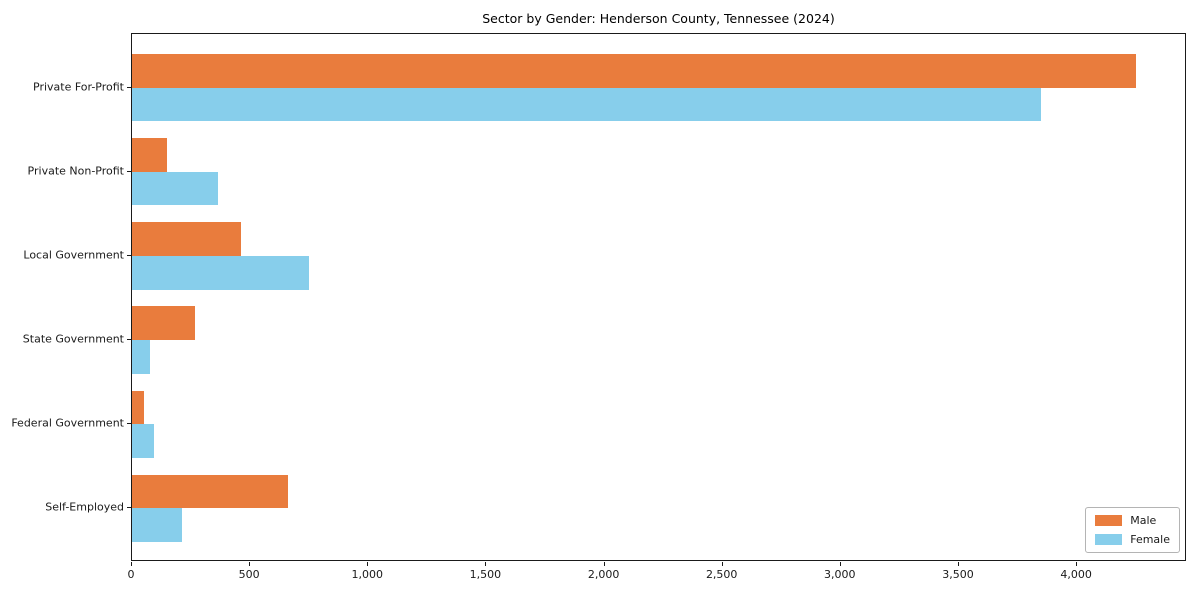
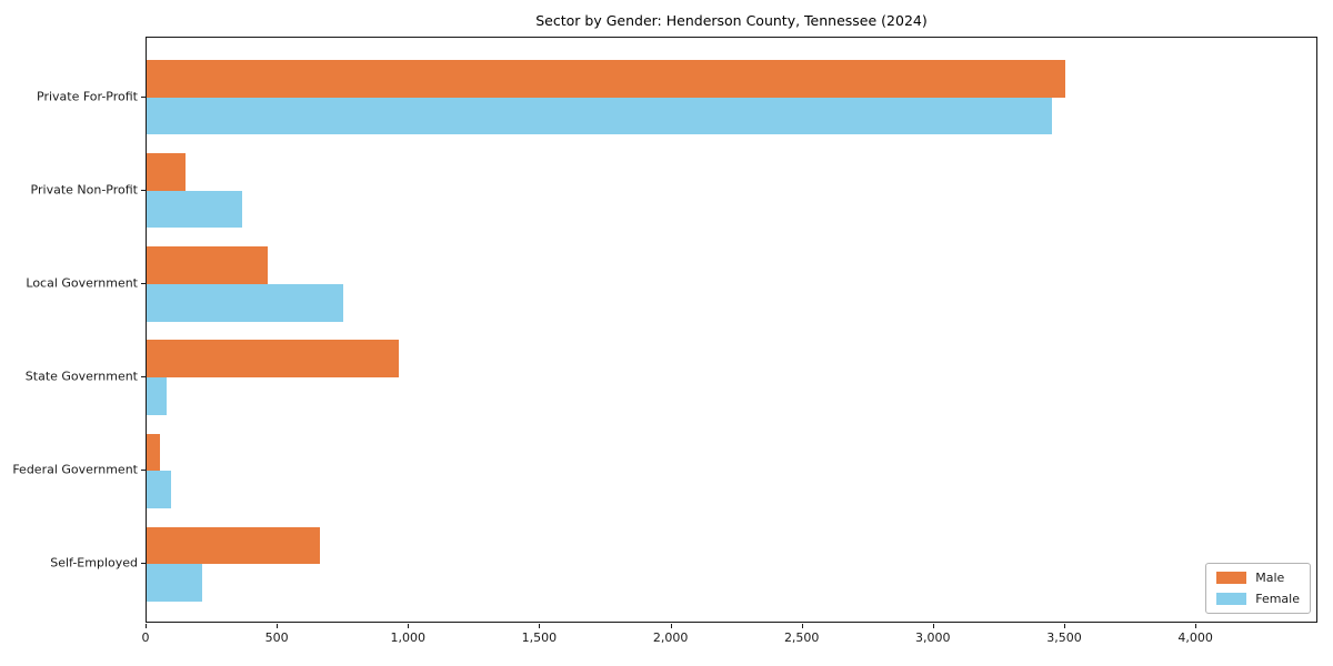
Male/Private For-Profit: 4250 -> 3500
Female/Private For-Profit: 3840 -> 3450
Male/State Government: 260 -> 960
